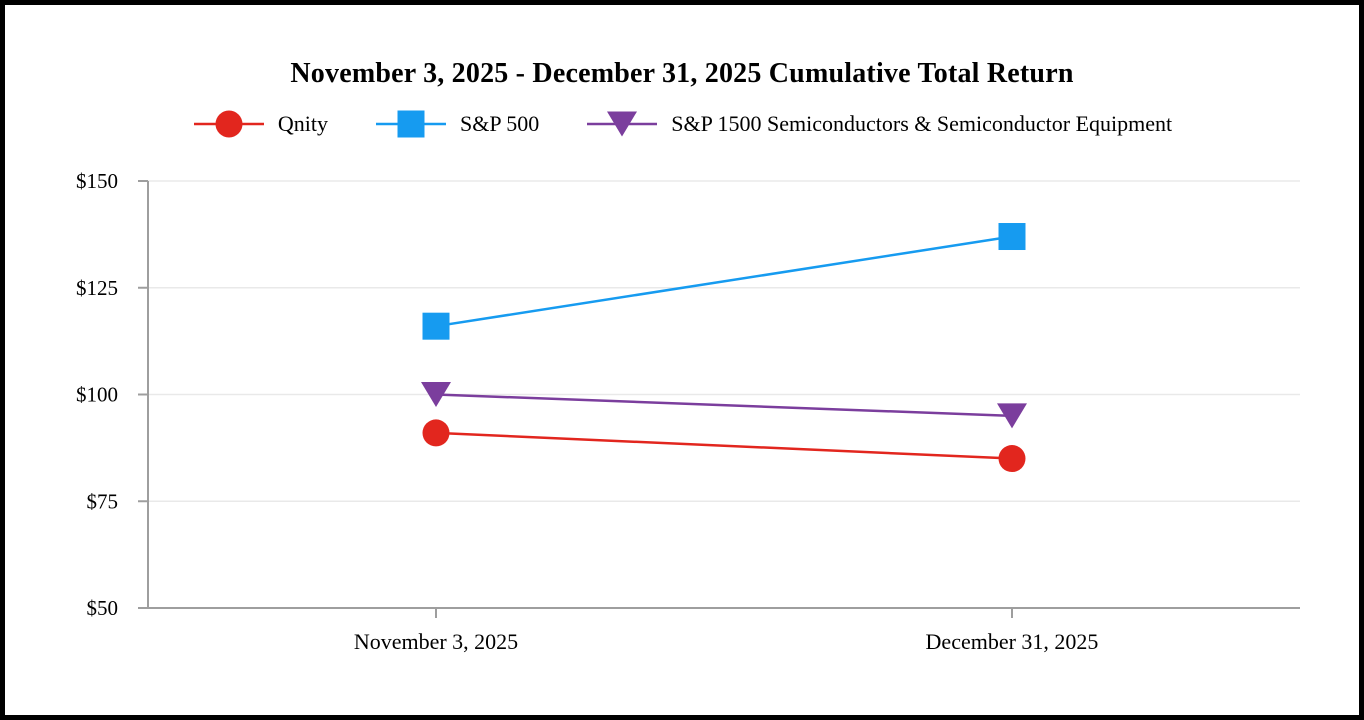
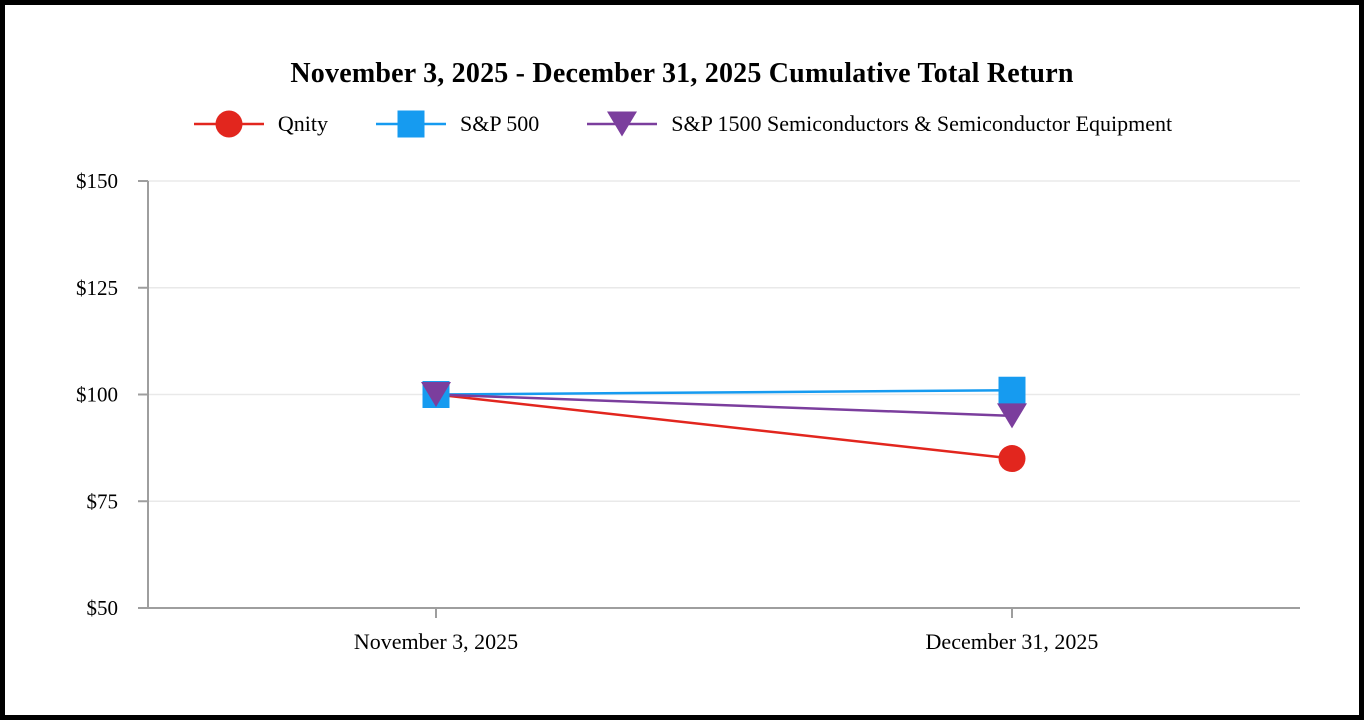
Qnity/November 3, 2025: $91 -> $100
S&P 500/November 3, 2025: $116 -> $100
S&P 500/December 31, 2025: $137 -> $101
